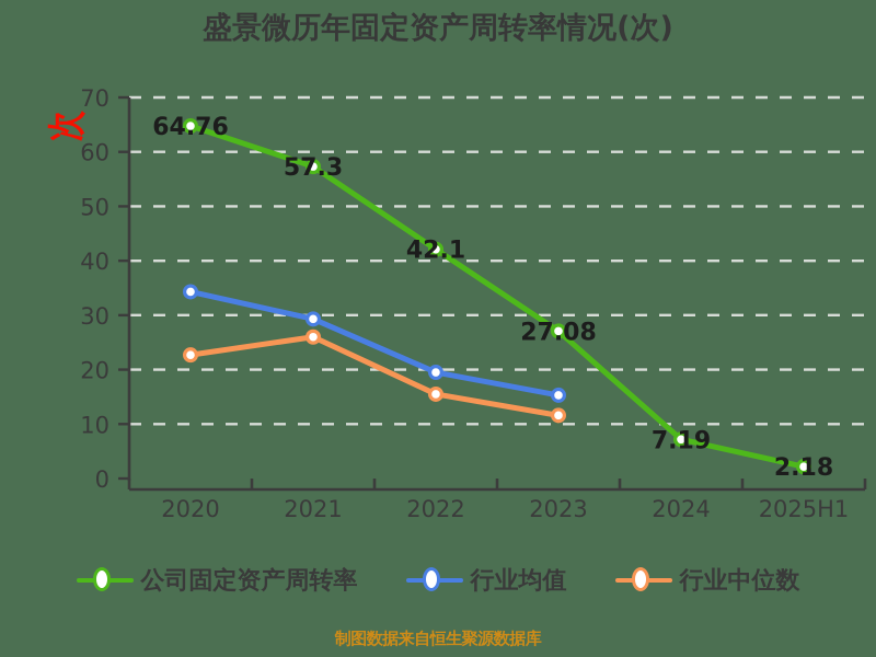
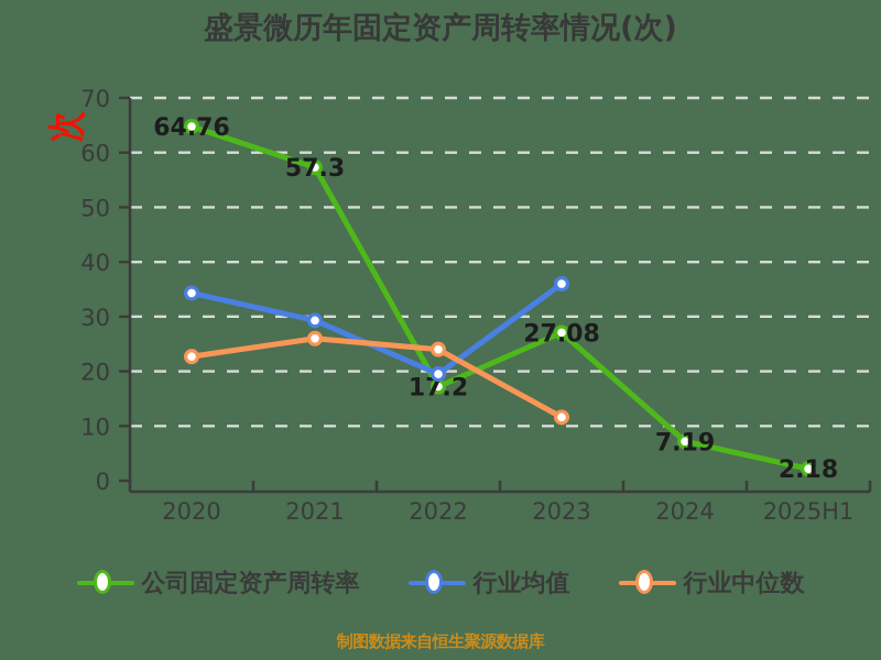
公司固定资产周转率/2022: 42.1 -> 17.2
行业中位数/2022: 16 -> 24
行业均值/2023: 15 -> 36
